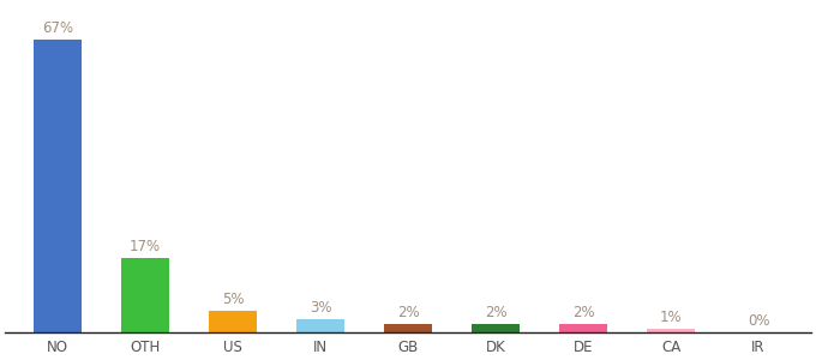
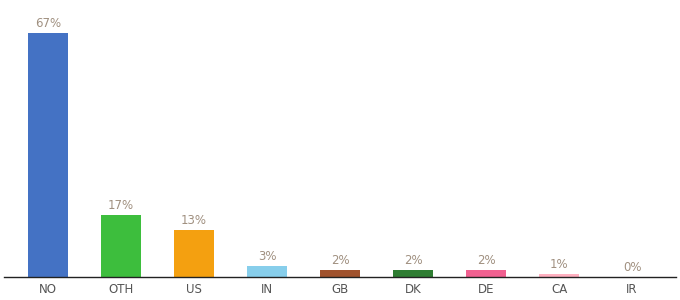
US: 5% -> 13%
